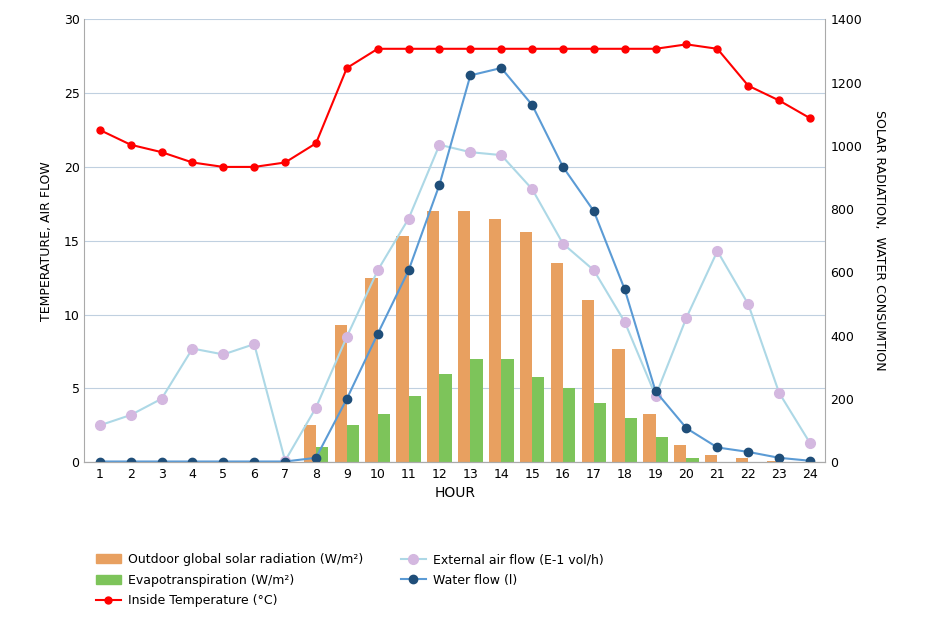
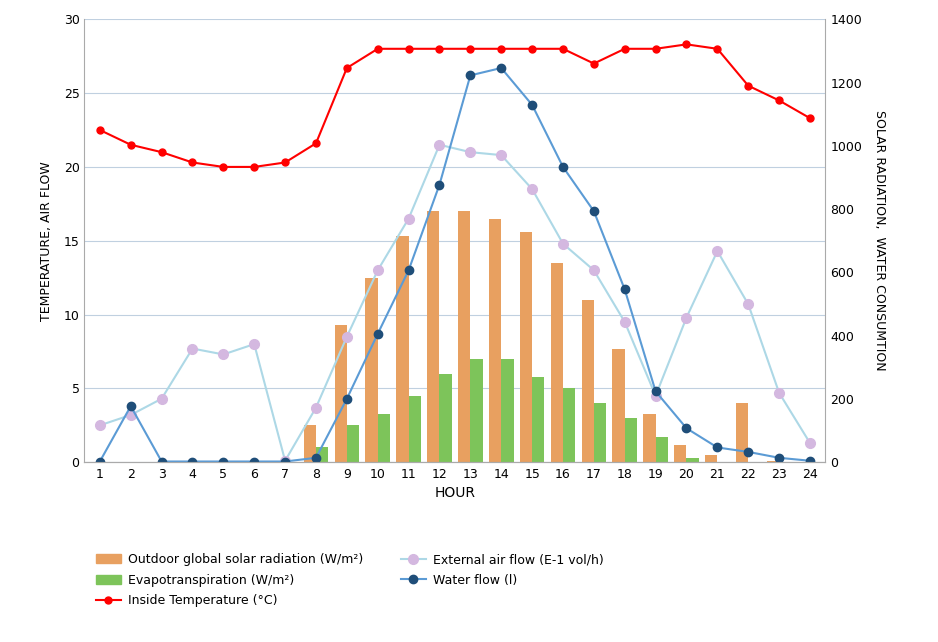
Water flow (l)/2: 0.1 -> 3.8
Inside Temperature (°C)/17: 28.0 -> 27.0
Outdoor global solar radiation (W/m²)/22: 0.3 -> 4.0
